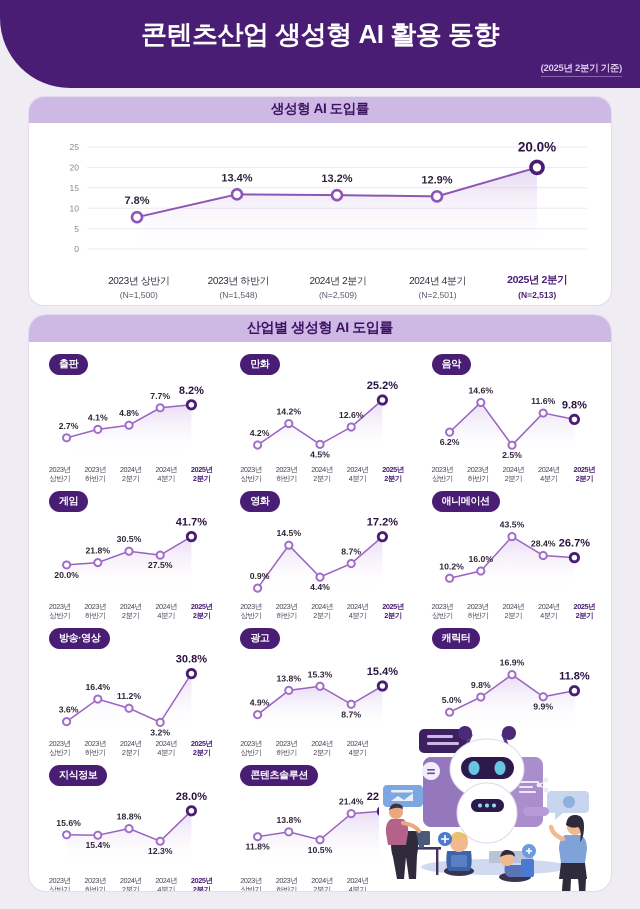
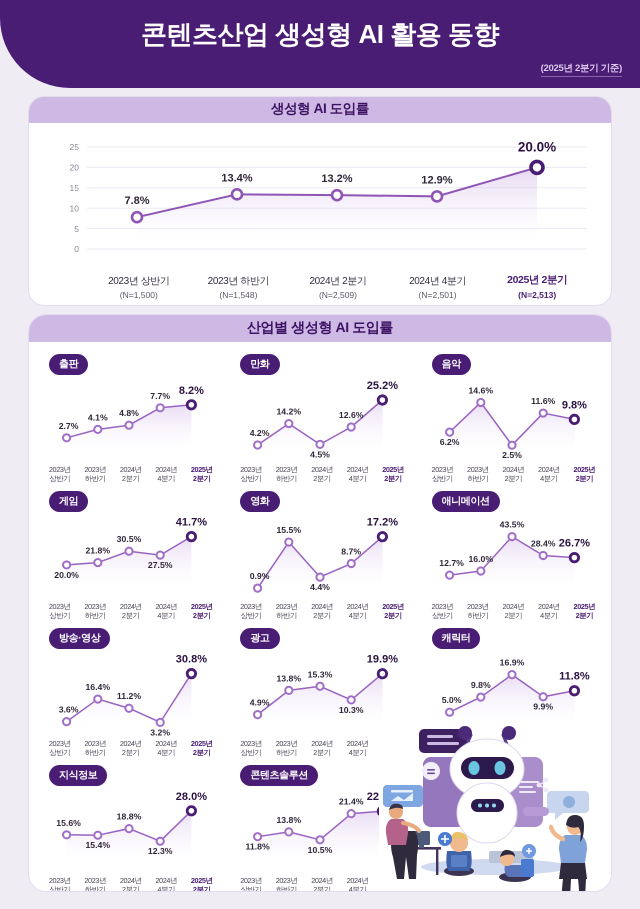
영화/2023년 하반기: 14.5% -> 15.5%
애니메이션/2023년 상반기: 10.2% -> 12.7%
광고/2024년 4분기: 8.7% -> 10.3%
광고/2025년 2분기: 15.4% -> 19.9%
